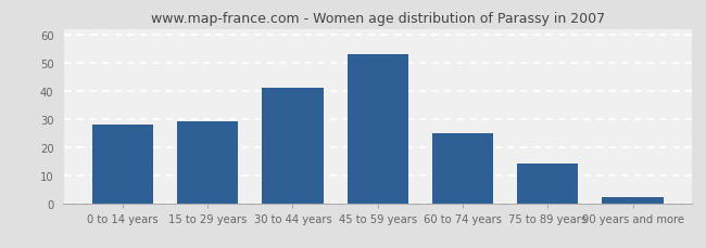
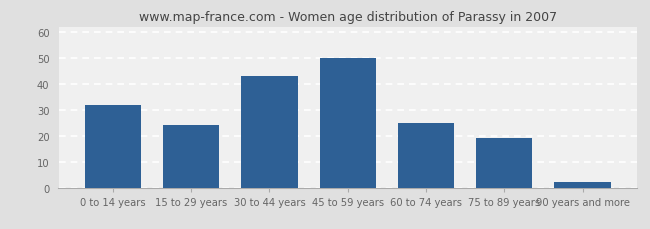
0 to 14 years: 28 -> 32
15 to 29 years: 29 -> 24
30 to 44 years: 41 -> 43
45 to 59 years: 53 -> 50
75 to 89 years: 14 -> 19
